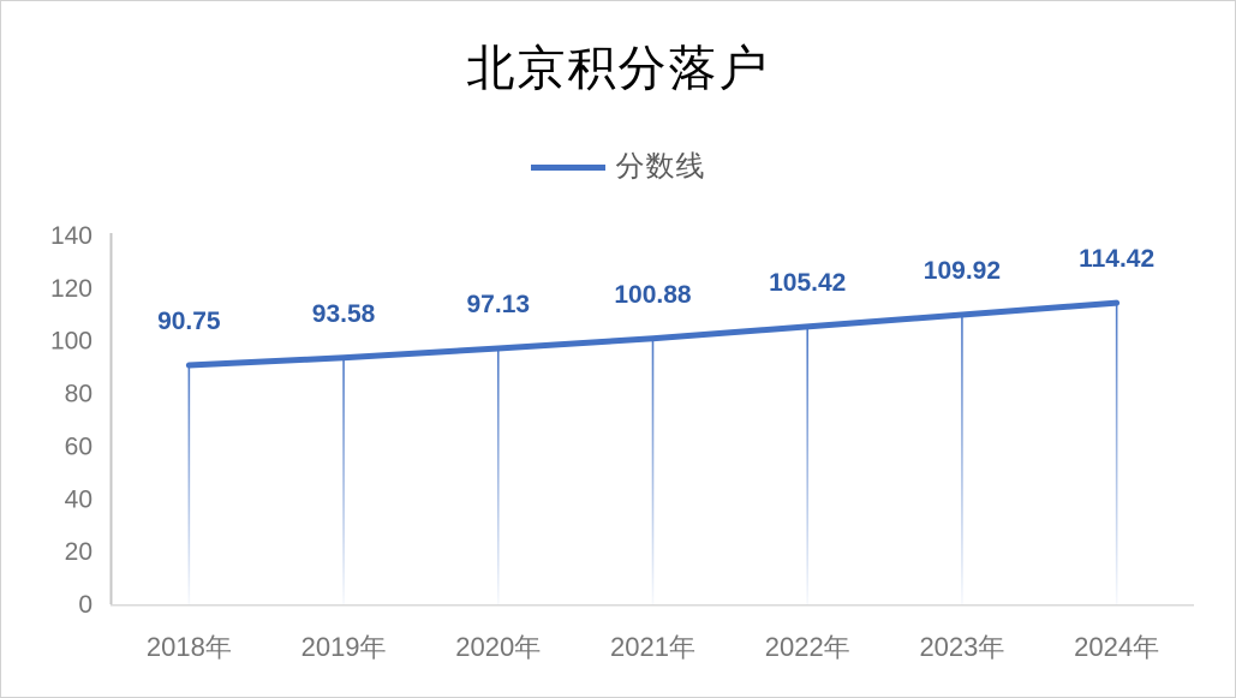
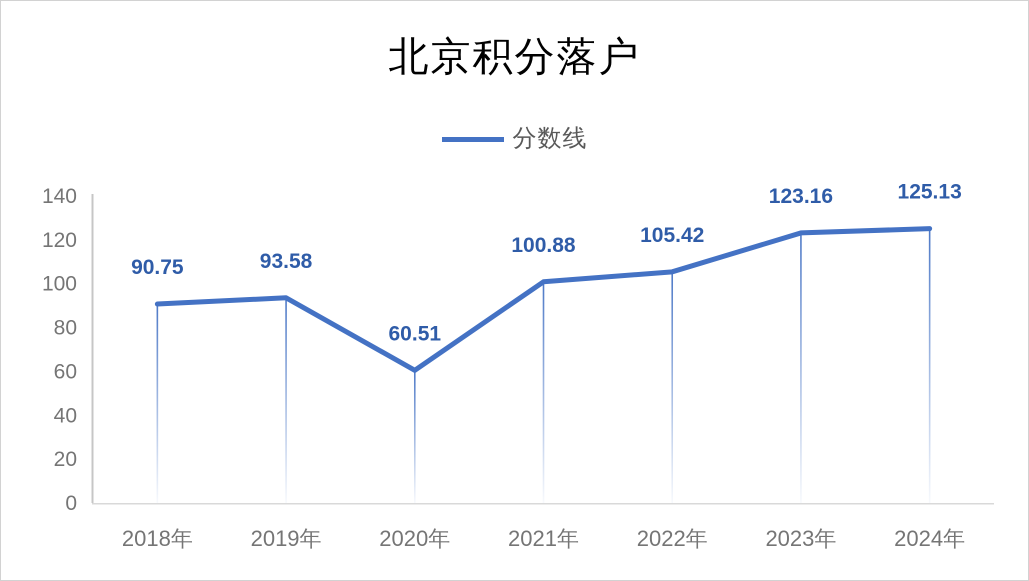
2020年: 97.13 -> 60.51
2023年: 109.92 -> 123.16
2024年: 114.42 -> 125.13
